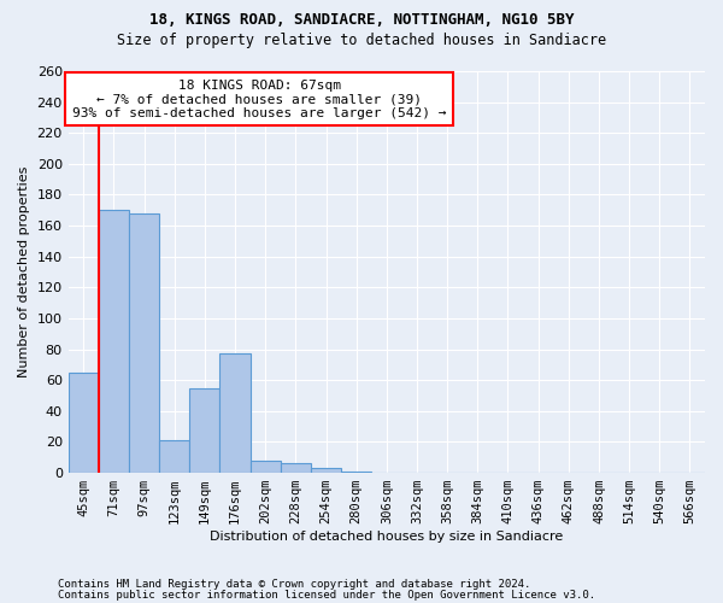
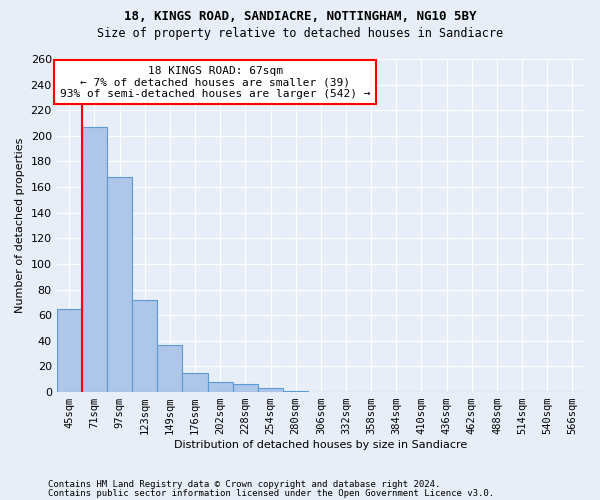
71sqm: 170 -> 207
123sqm: 21 -> 72
149sqm: 55 -> 37
176sqm: 77 -> 15
